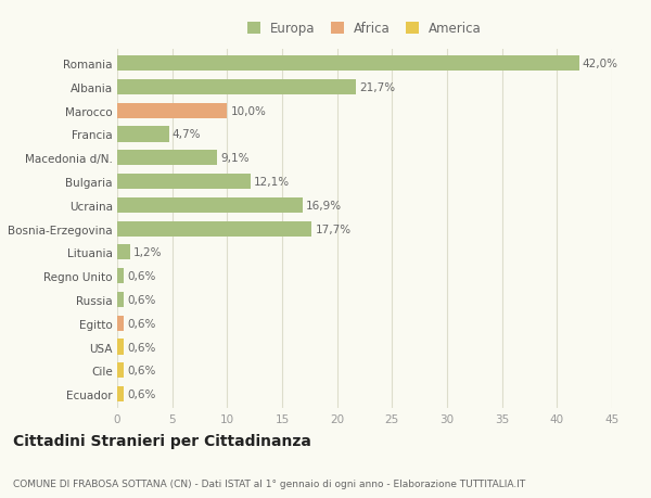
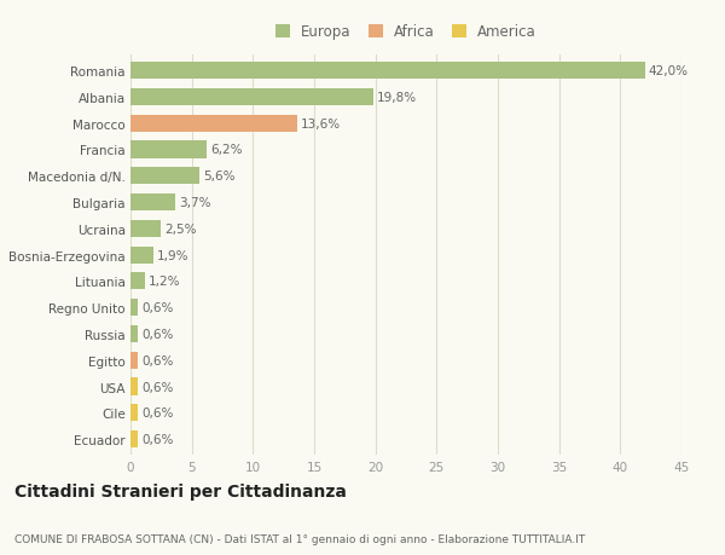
Albania: 21,7% -> 19,8%
Marocco: 10,0% -> 13,6%
Francia: 4,7% -> 6,2%
Macedonia d/N.: 9,1% -> 5,6%
Bulgaria: 12,1% -> 3,7%
Ucraina: 16,9% -> 2,5%
Bosnia-Erzegovina: 17,7% -> 1,9%
